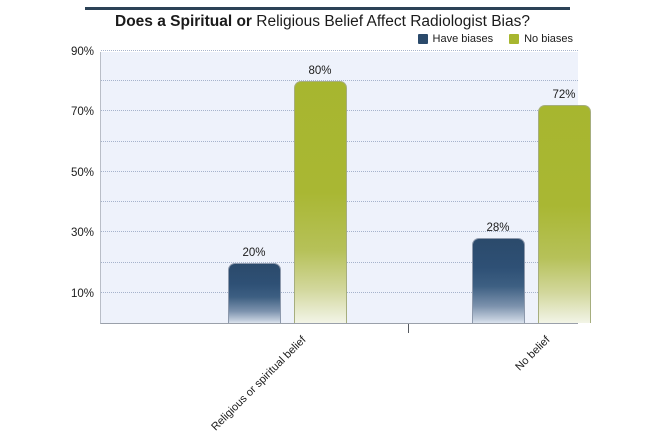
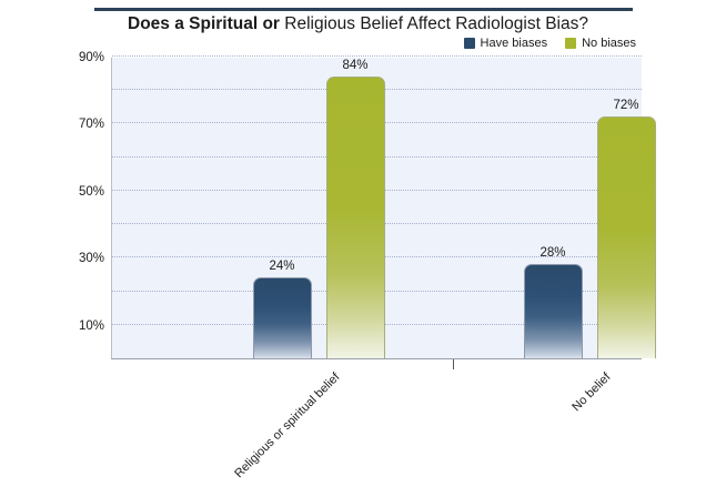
Have biases/Religious or spiritual belief: 20% -> 24%
No biases/Religious or spiritual belief: 80% -> 84%
